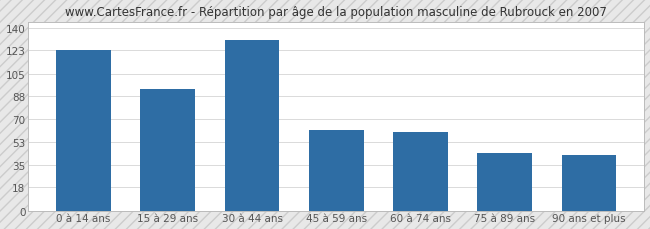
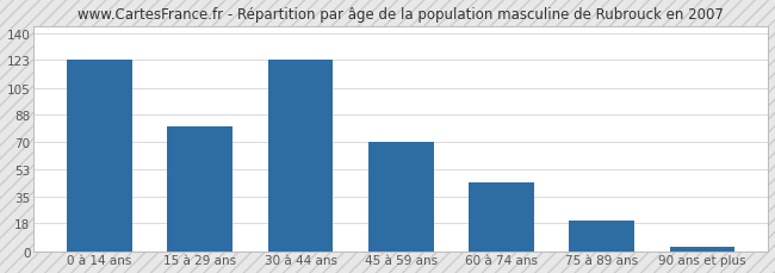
15 à 29 ans: 93 -> 80
30 à 44 ans: 131 -> 123
45 à 59 ans: 62 -> 70
60 à 74 ans: 60 -> 44
75 à 89 ans: 44 -> 20
90 ans et plus: 43 -> 3
